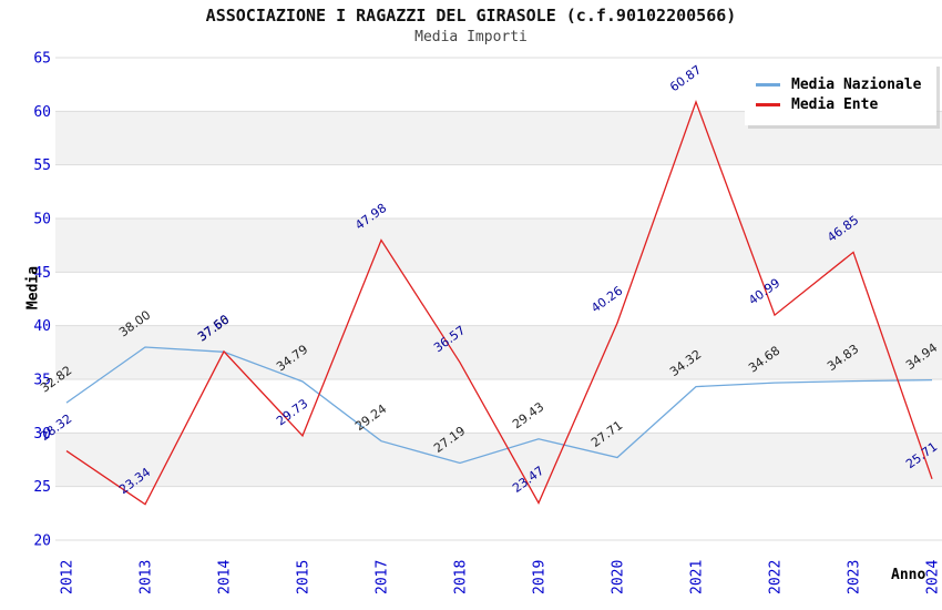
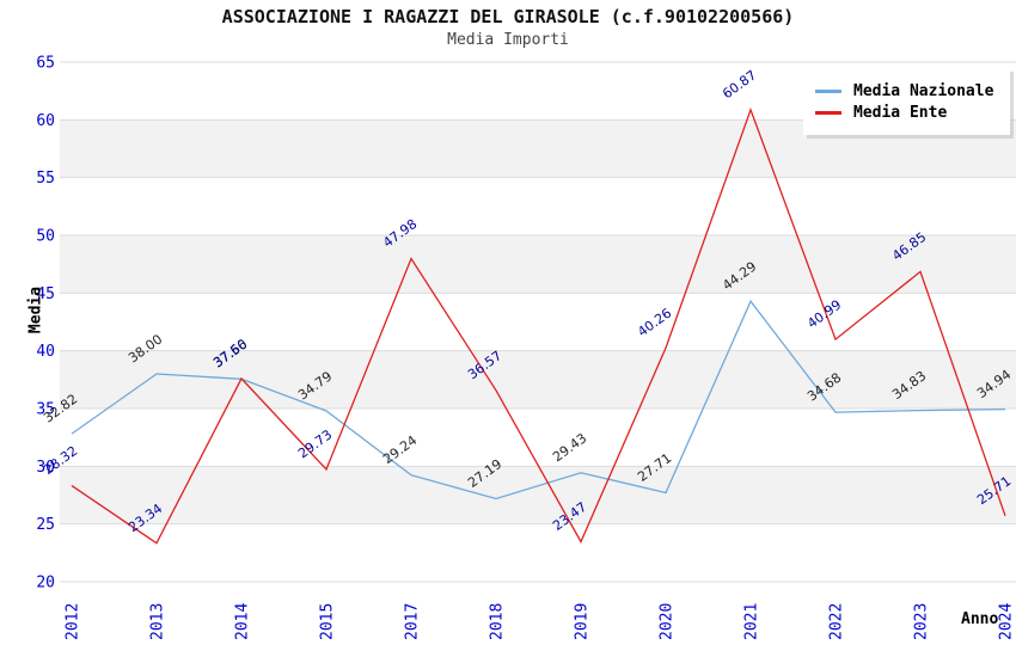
Media Nazionale/2021: 34.32 -> 44.29
